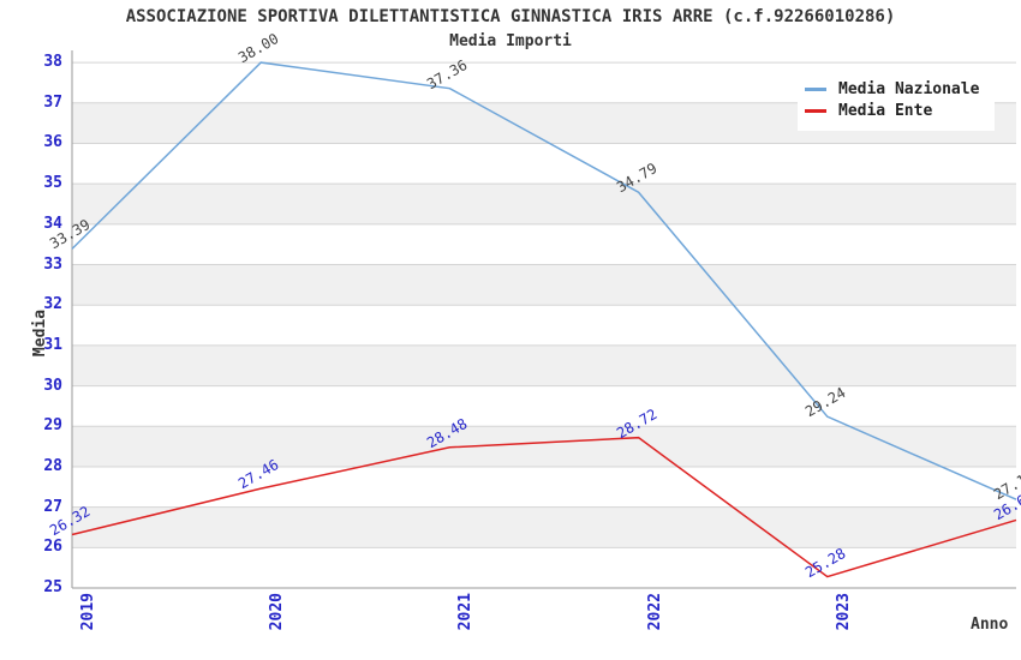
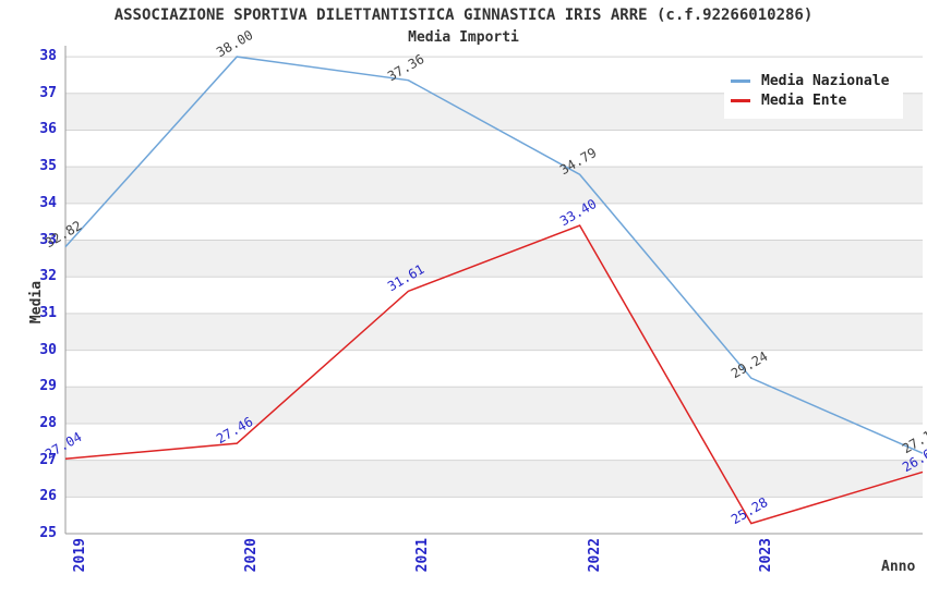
Media Nazionale/2019: 33.39 -> 32.82
Media Ente/2019: 26.32 -> 27.04
Media Ente/2021: 28.48 -> 31.61
Media Ente/2022: 28.72 -> 33.40
